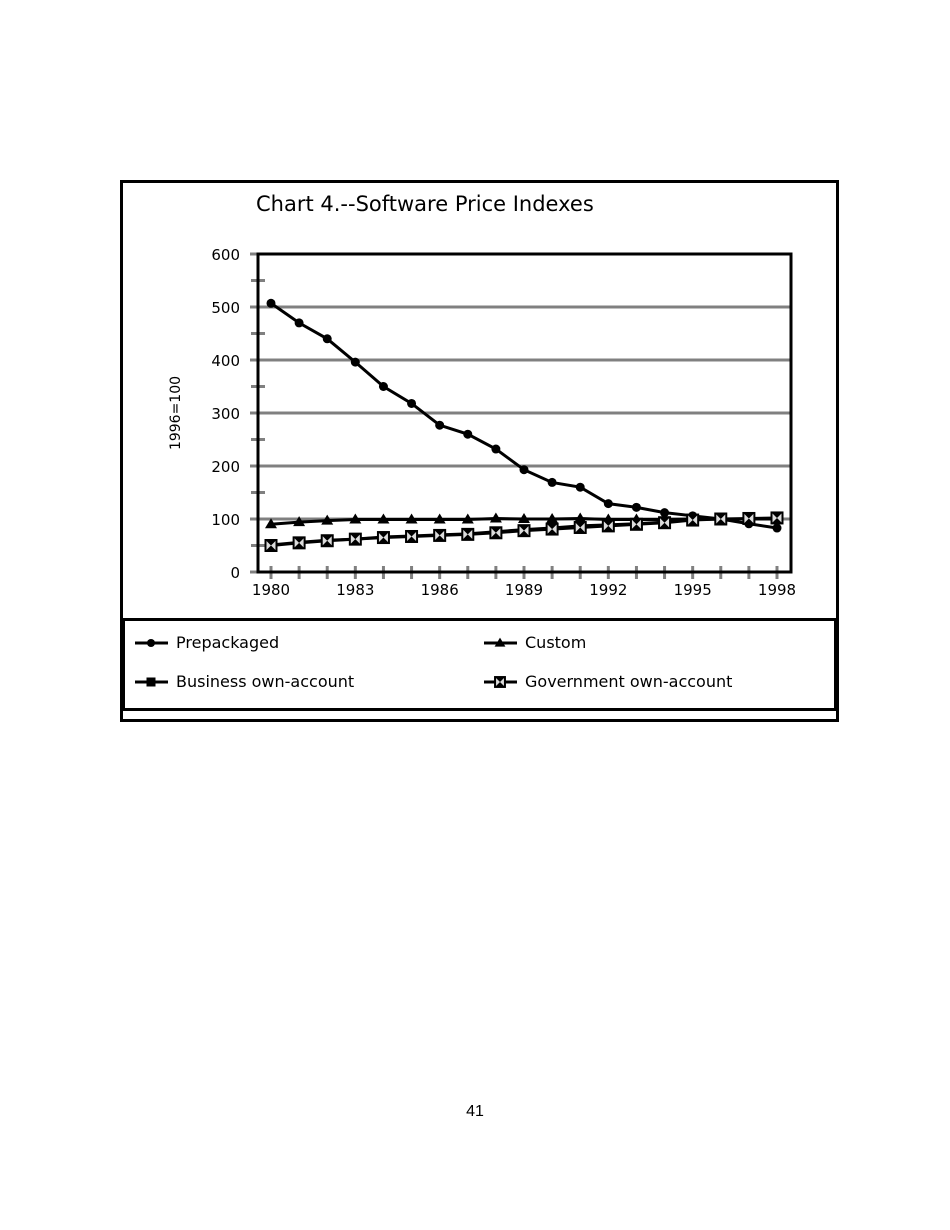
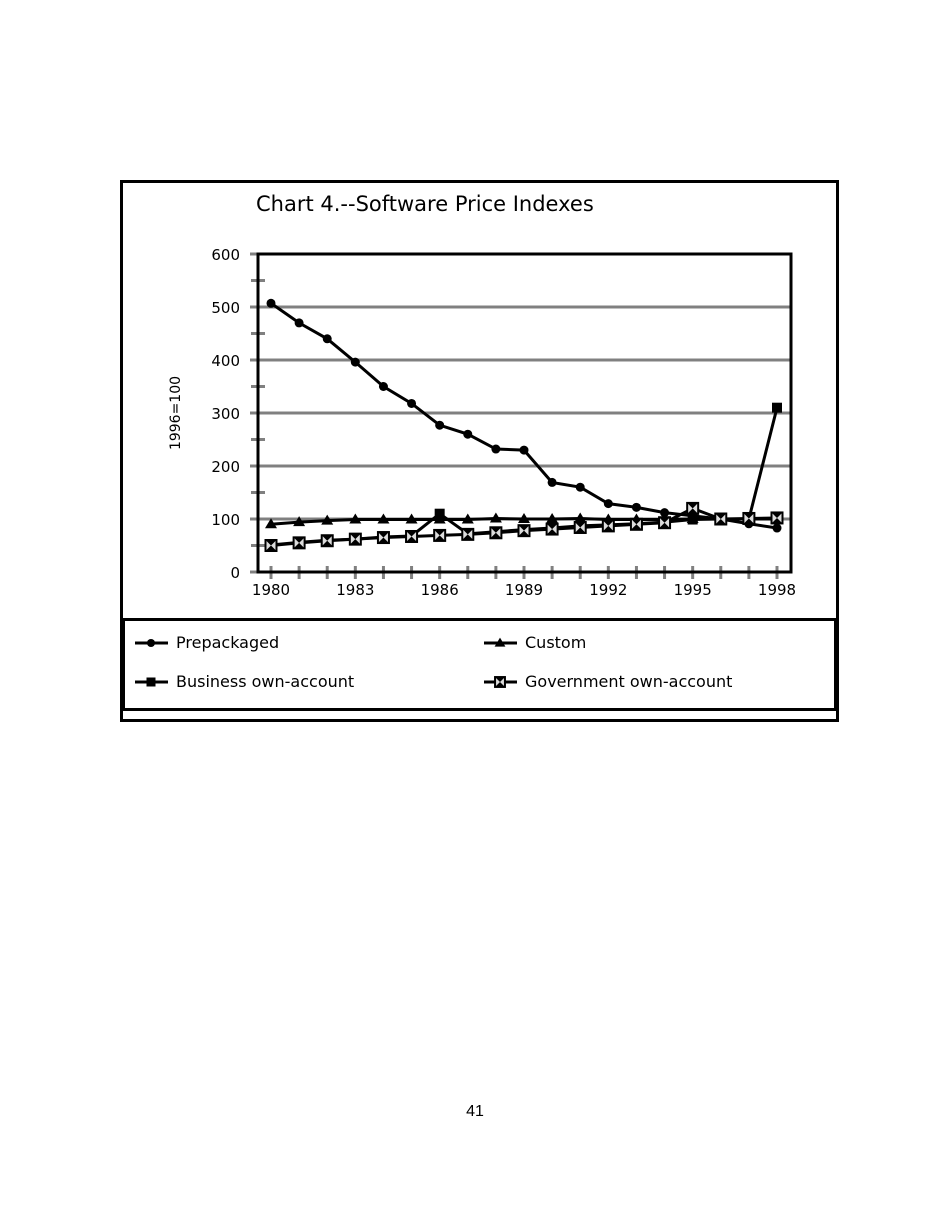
Business own-account/1986: 70 -> 110
Prepackaged/1989: 190 -> 230
Government own-account/1995: 100 -> 120
Business own-account/1998: 100 -> 310
